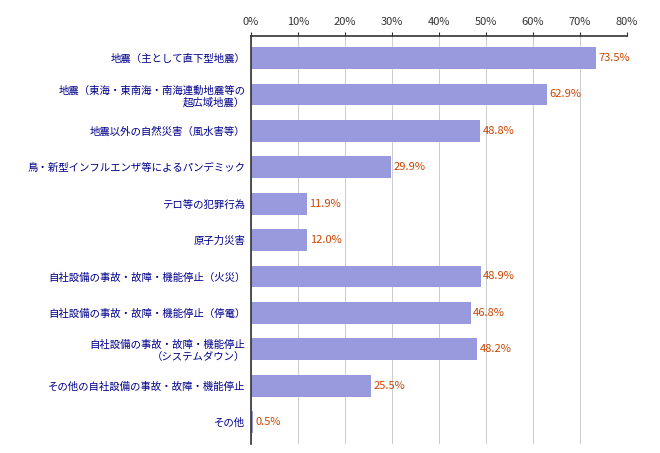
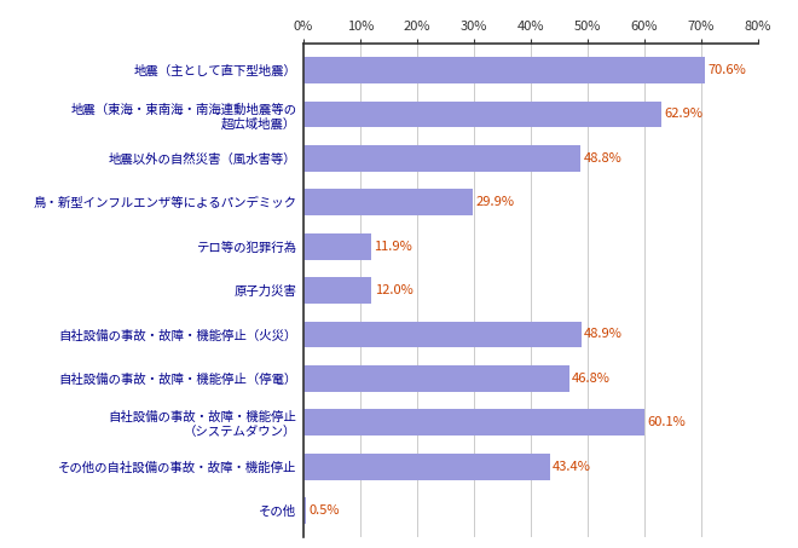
地震（主として直下型地震）: 73.5% -> 70.6%
自社設備の事故・故障・機能停止 （システムダウン）: 48.2% -> 60.1%
その他の自社設備の事故・故障・機能停止: 25.5% -> 43.4%
